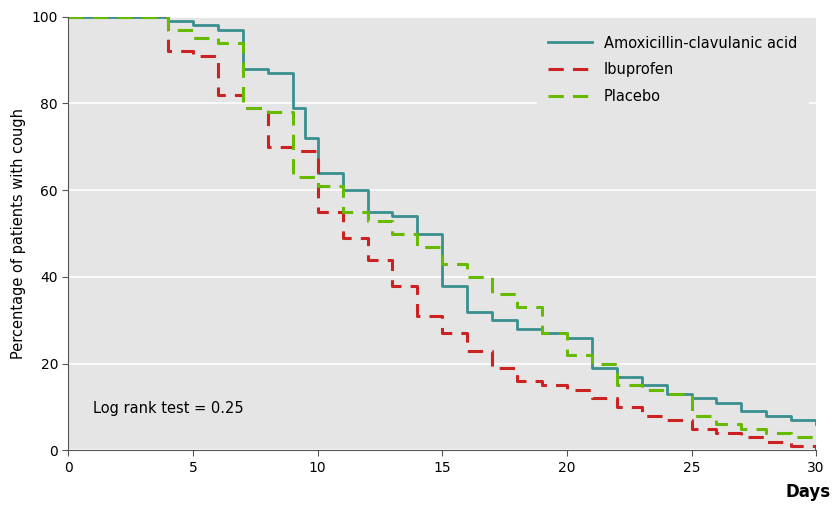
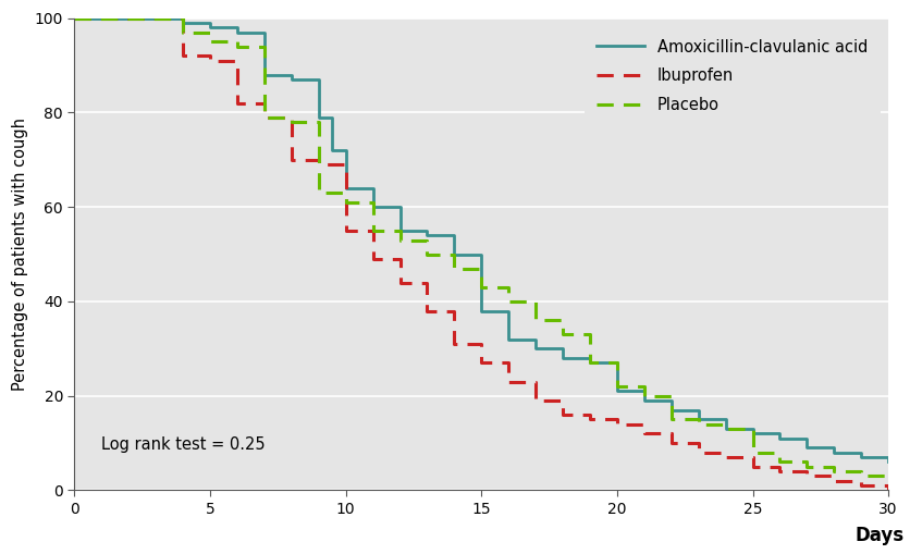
Amoxicillin-clavulanic acid/20: 26 -> 21
